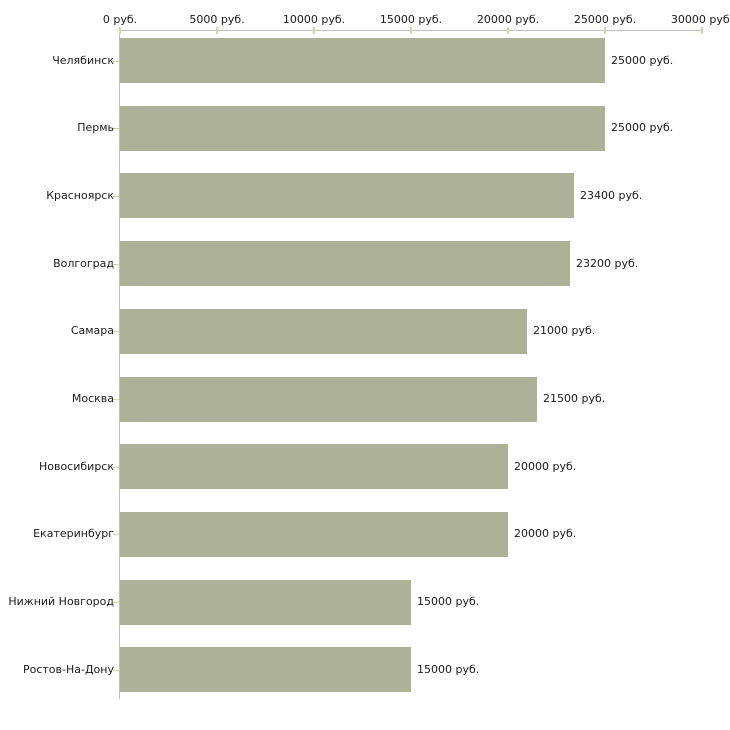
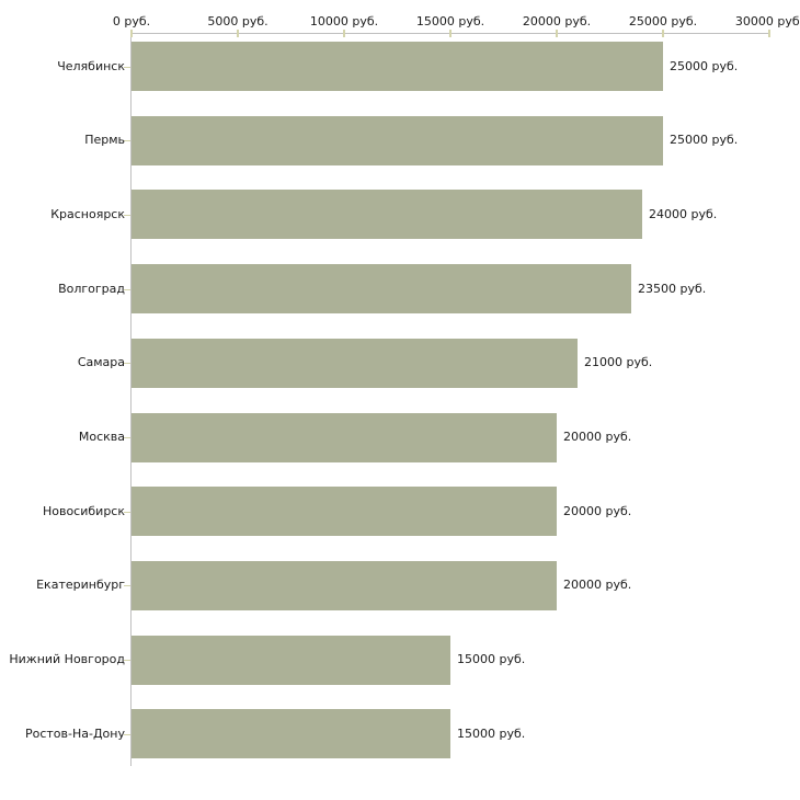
Красноярск: 23400 -> 24000
Волгоград: 23200 -> 23500
Москва: 21500 -> 20000
